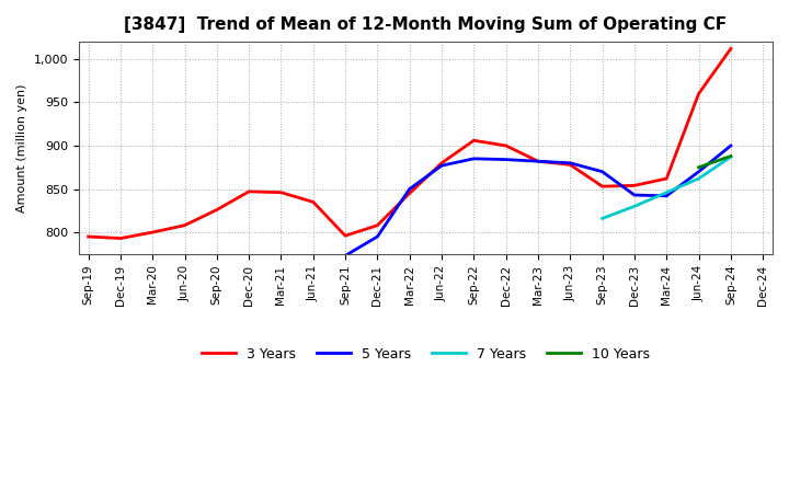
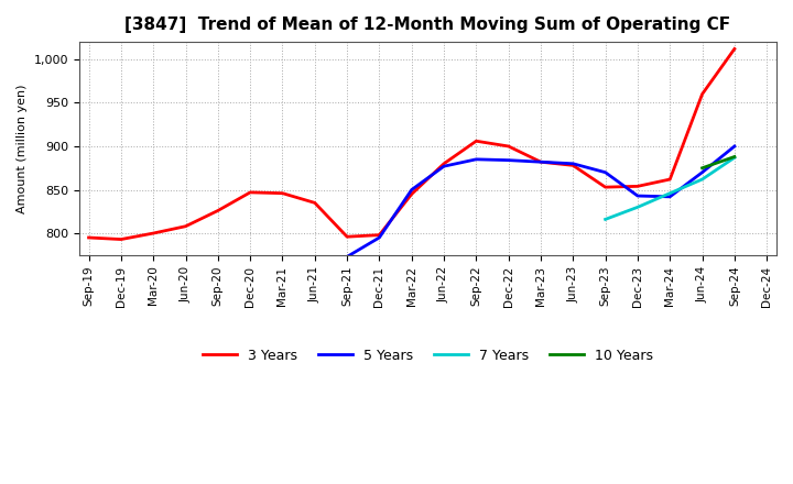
3 Years/Dec-21: 808 -> 798
